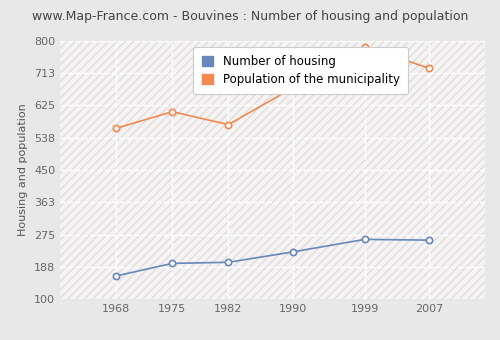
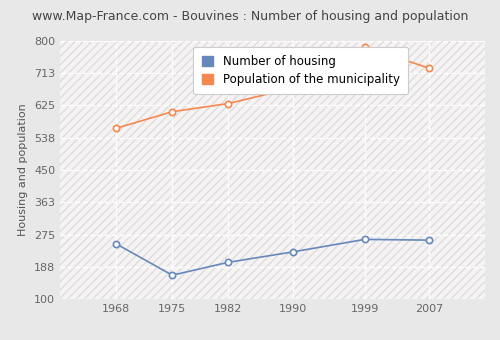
Number of housing/1968: 163 -> 250
Number of housing/1975: 197 -> 165
Population of the municipality/1982: 573 -> 630
